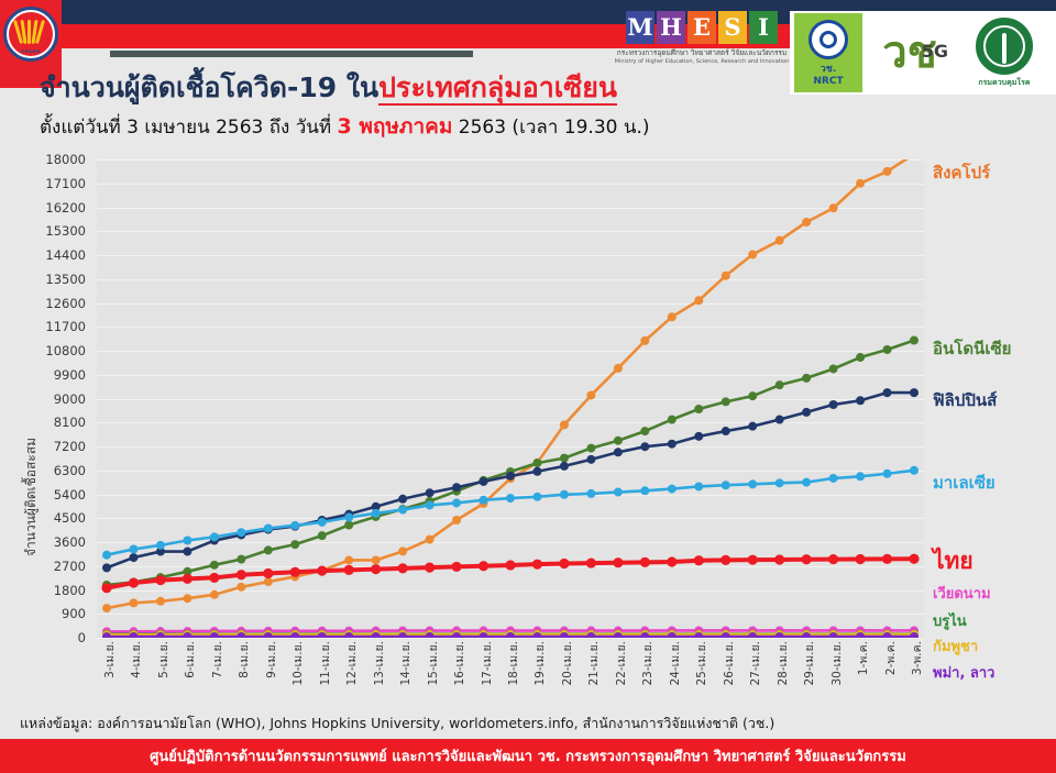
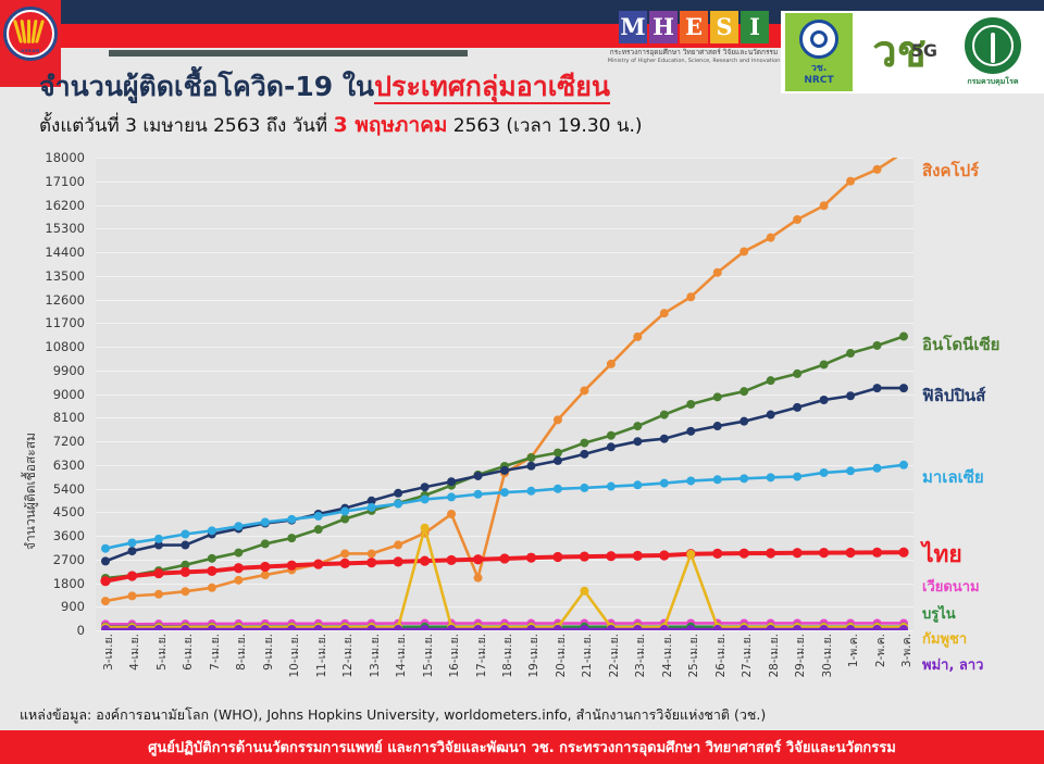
กัมพูชา/15-เม.ย.: 100 -> 3900
สิงคโปร์/17-เม.ย.: 5000 -> 2000
กัมพูชา/21-เม.ย.: 100 -> 1500
กัมพูชา/25-เม.ย.: 100 -> 2900
